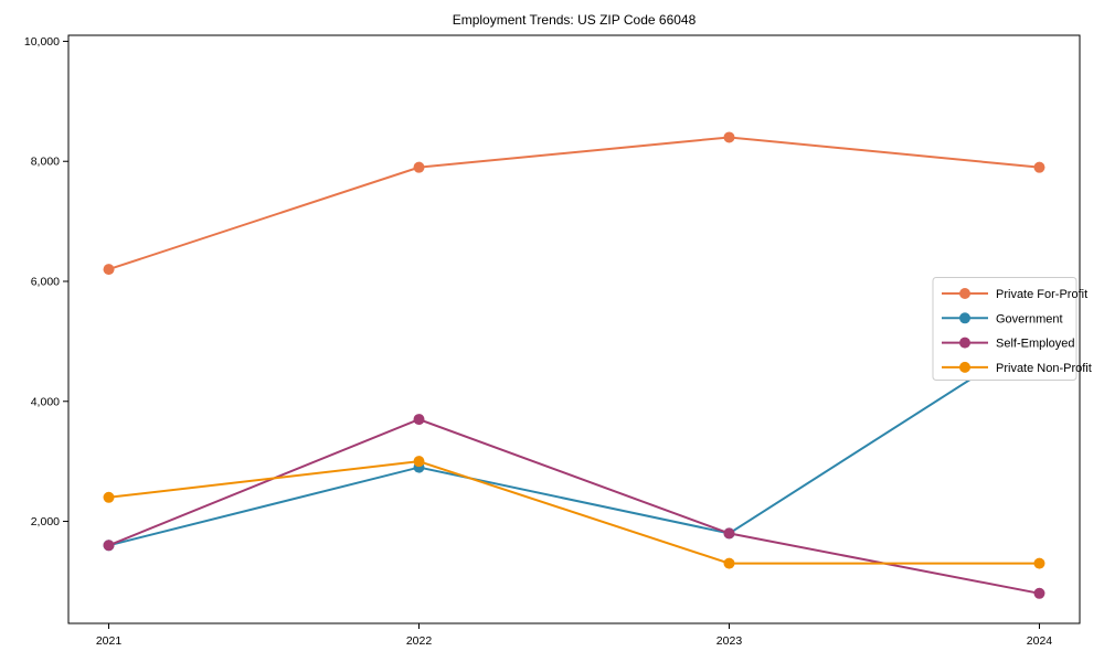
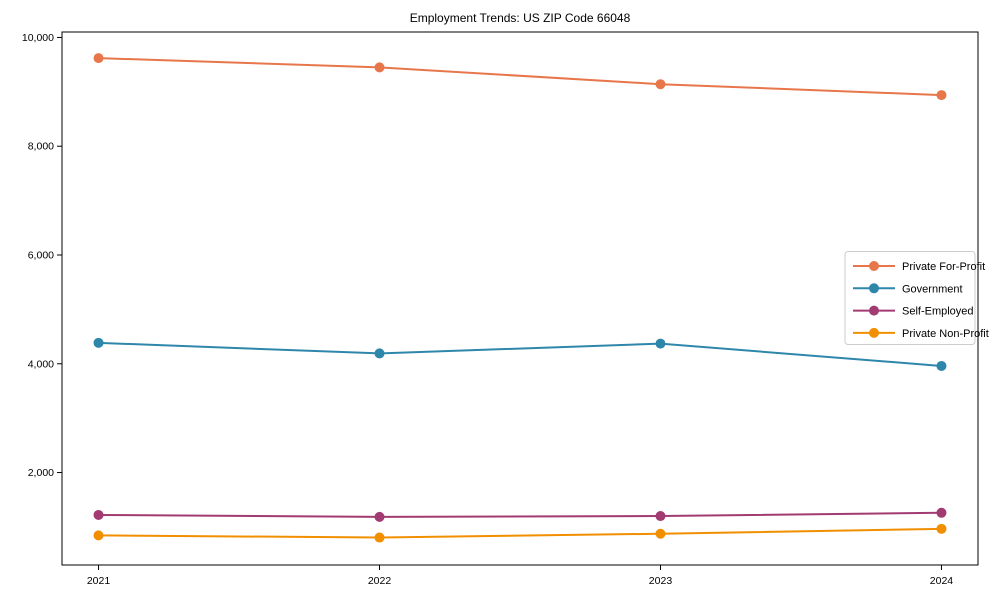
Private For-Profit/2021: 6200 -> 9600
Government/2021: 1600 -> 4400
Self-Employed/2021: 1600 -> 1200
Private Non-Profit/2021: 2400 -> 800
Private For-Profit/2022: 7900 -> 9400
Government/2022: 2900 -> 4200
Self-Employed/2022: 3700 -> 1200
Private Non-Profit/2022: 3000 -> 800
Private For-Profit/2023: 8400 -> 9100
Government/2023: 1800 -> 4400
Self-Employed/2023: 1800 -> 1200
Private Non-Profit/2023: 1300 -> 900
Private For-Profit/2024: 7900 -> 8900
Government/2024: 5100 -> 4000
Self-Employed/2024: 800 -> 1300
Private Non-Profit/2024: 1300 -> 1000
